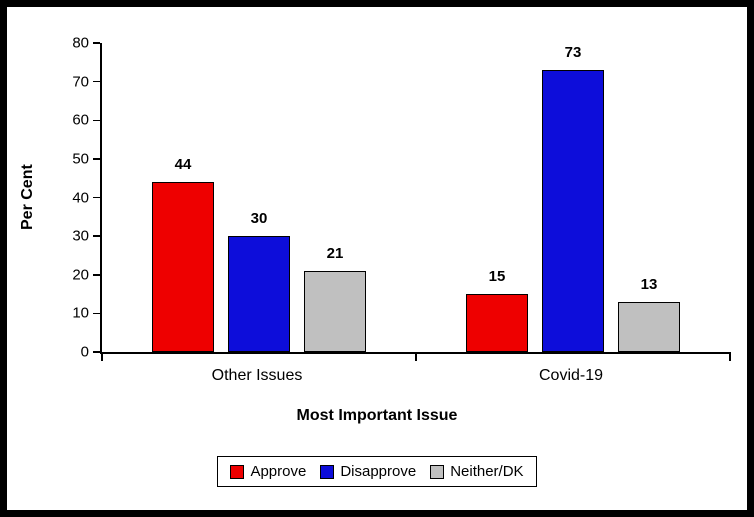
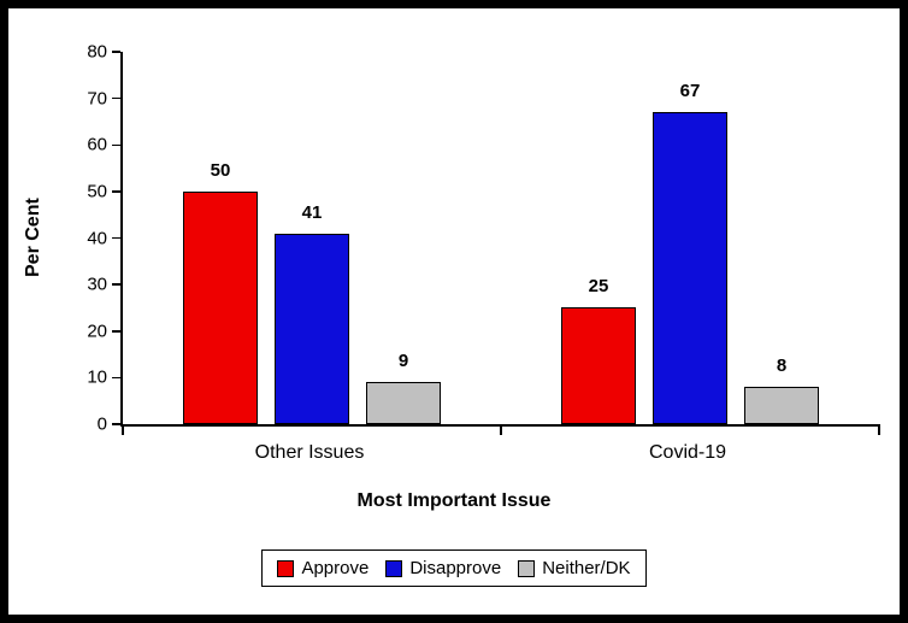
Approve/Other Issues: 44 -> 50
Disapprove/Other Issues: 30 -> 41
Neither/DK/Other Issues: 21 -> 9
Approve/Covid-19: 15 -> 25
Disapprove/Covid-19: 73 -> 67
Neither/DK/Covid-19: 13 -> 8
